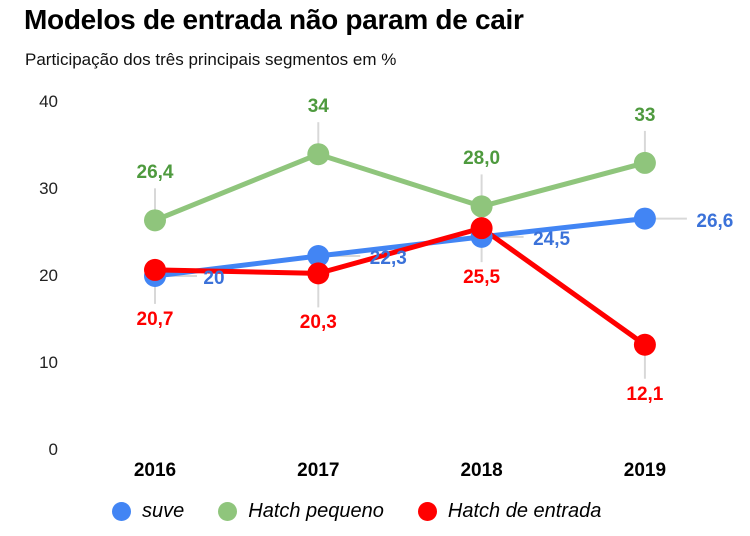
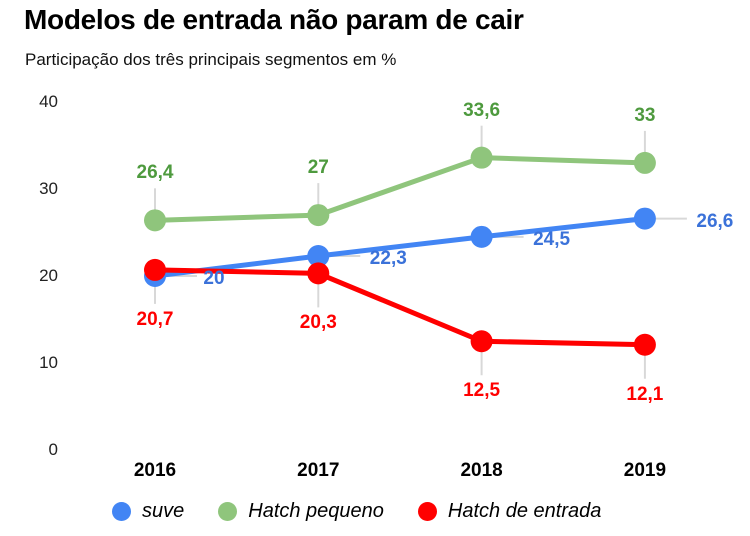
Hatch pequeno/2017: 34 -> 27
Hatch pequeno/2018: 28,0 -> 33,6
Hatch de entrada/2018: 25,5 -> 12,5
